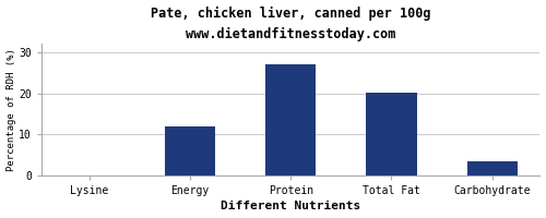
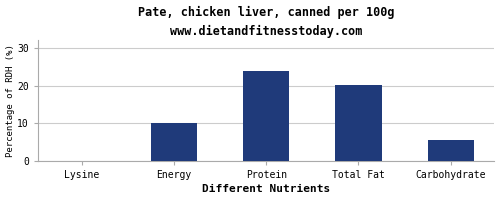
Energy: 12.0 -> 10.0
Protein: 27.0 -> 24.0
Carbohydrate: 3.5 -> 5.5
